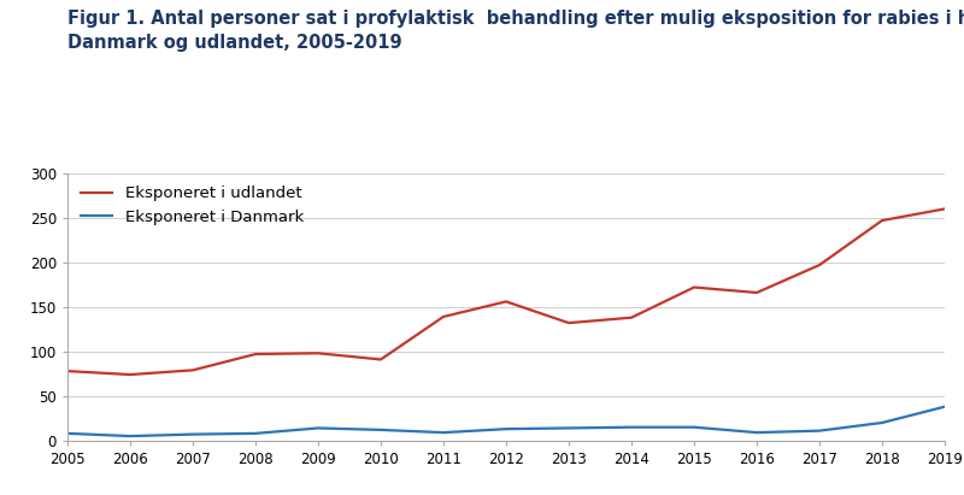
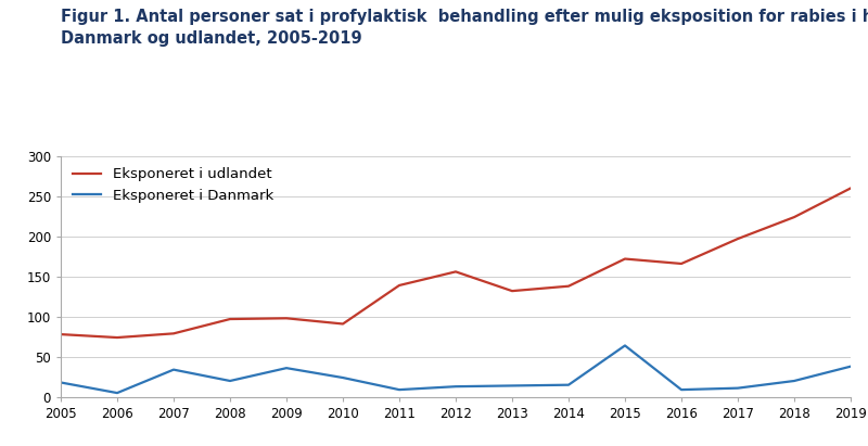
Eksponeret i Danmark/2005: 8 -> 18
Eksponeret i Danmark/2007: 7 -> 34
Eksponeret i Danmark/2008: 8 -> 20
Eksponeret i Danmark/2009: 14 -> 36
Eksponeret i Danmark/2010: 12 -> 24
Eksponeret i Danmark/2015: 15 -> 64
Eksponeret i udlandet/2018: 247 -> 224
